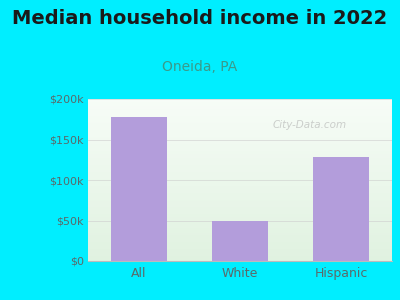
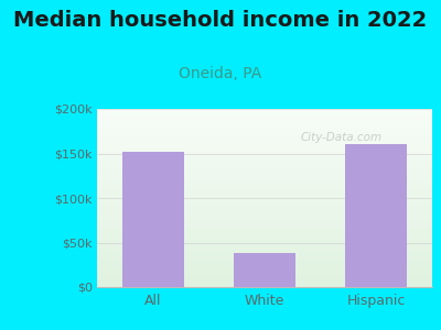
All: $178k -> $152k
White: $50k -> $38k
Hispanic: $128k -> $160k
